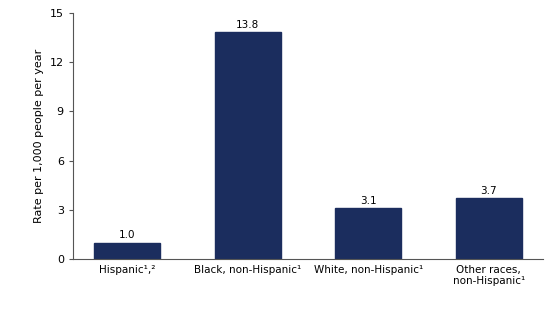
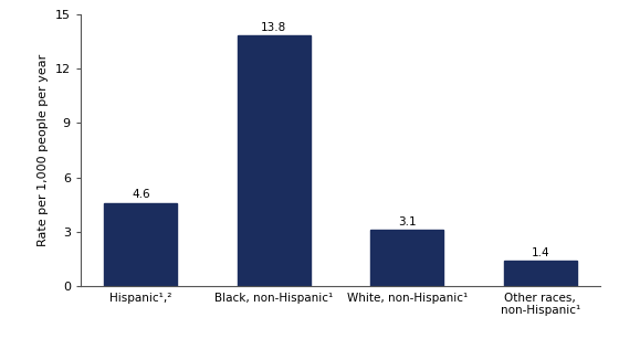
Hispanic¹,²: 1.0 -> 4.6
Other races, non-Hispanic¹: 3.7 -> 1.4
